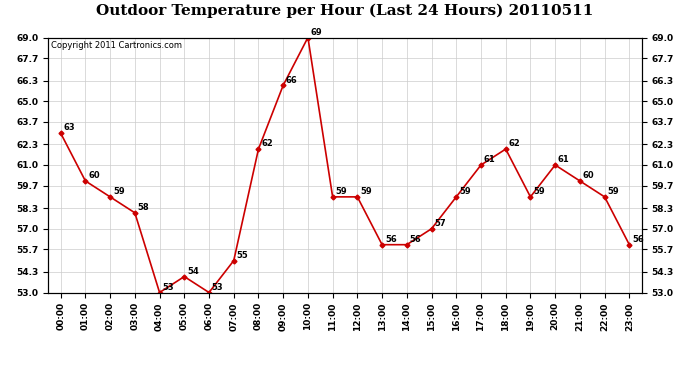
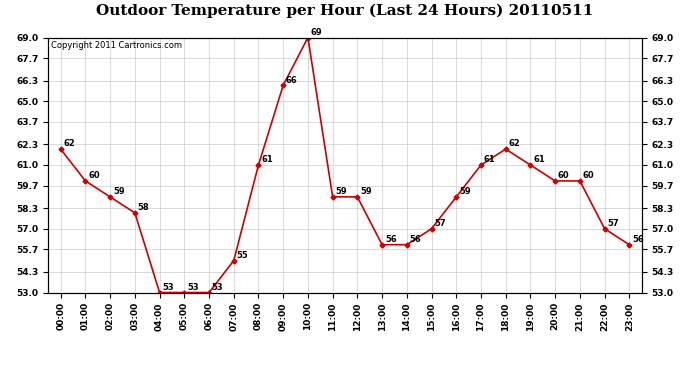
00:00: 63 -> 62
05:00: 54 -> 53
08:00: 62 -> 61
19:00: 59 -> 61
20:00: 61 -> 60
22:00: 59 -> 57
